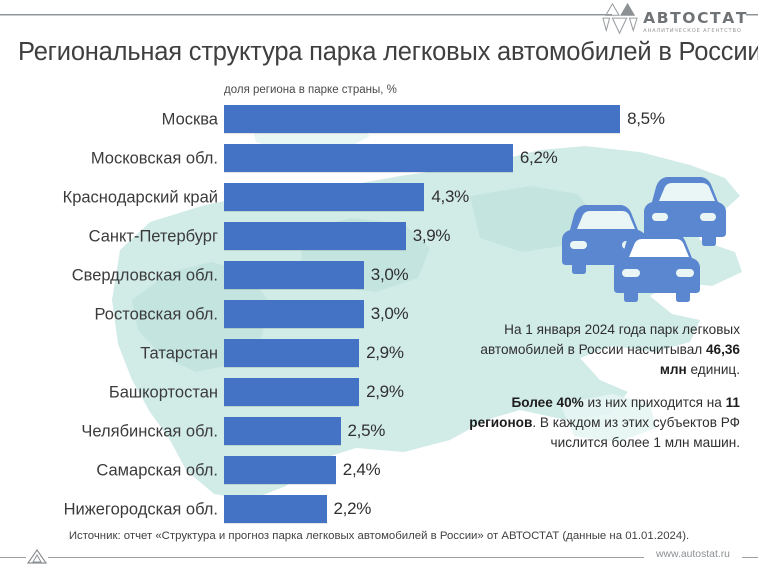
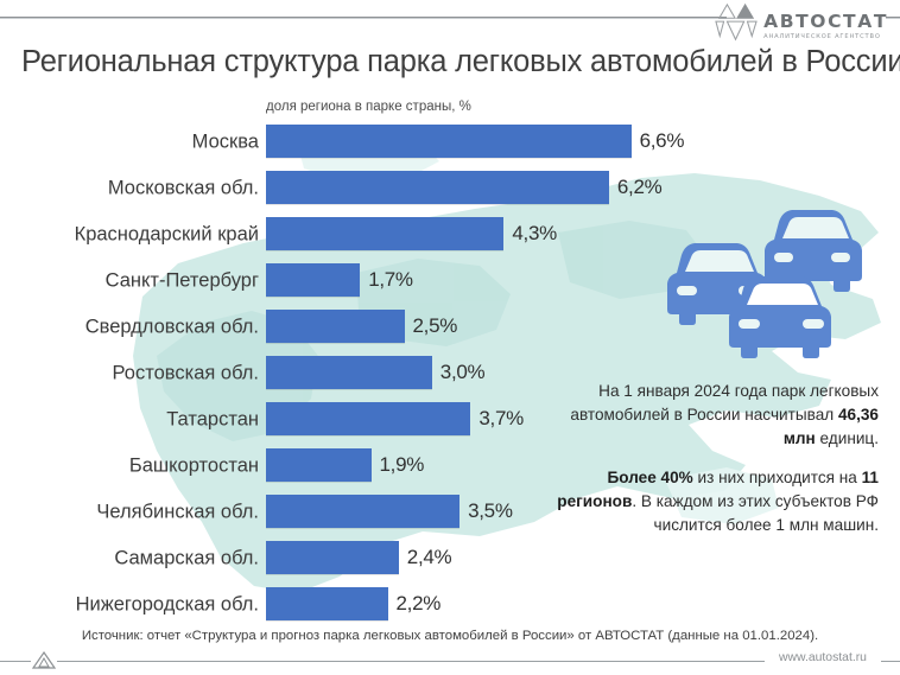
Москва: 8,5% -> 6,6%
Санкт-Петербург: 3,9% -> 1,7%
Свердловская обл.: 3,0% -> 2,5%
Татарстан: 2,9% -> 3,7%
Башкортостан: 2,9% -> 1,9%
Челябинская обл.: 2,5% -> 3,5%
